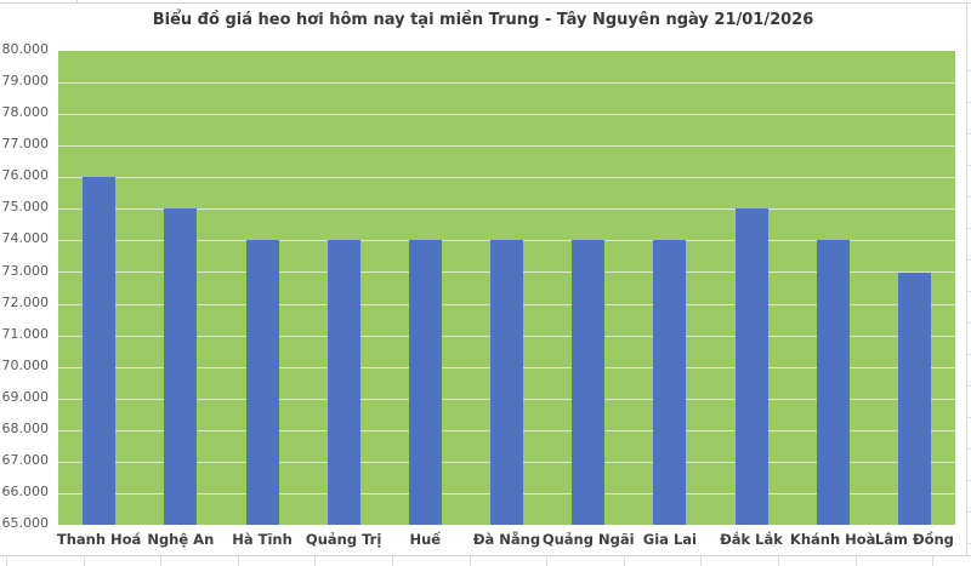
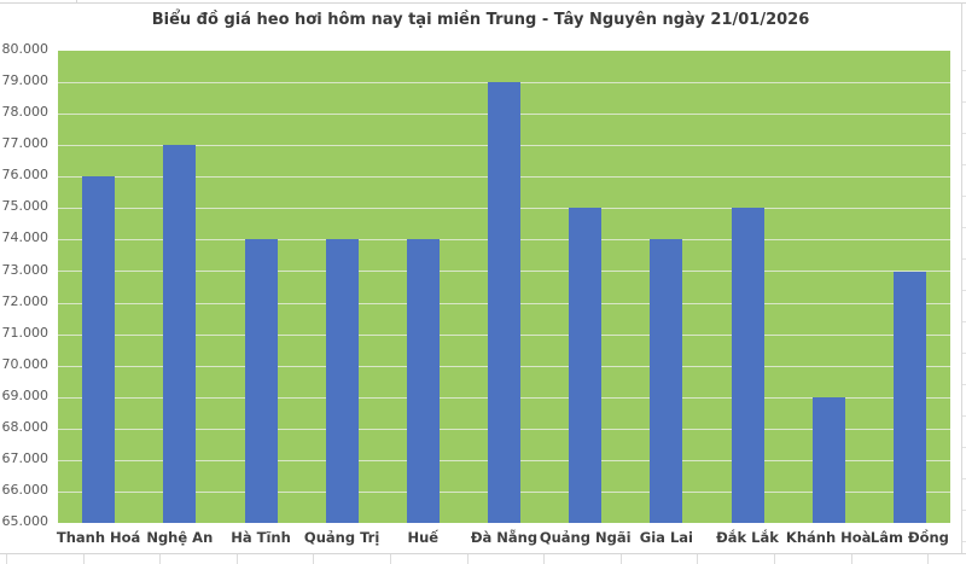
Nghệ An: 75000 -> 77000
Đà Nẵng: 74000 -> 79000
Quảng Ngãi: 74000 -> 75000
Khánh Hoà: 74000 -> 69000
